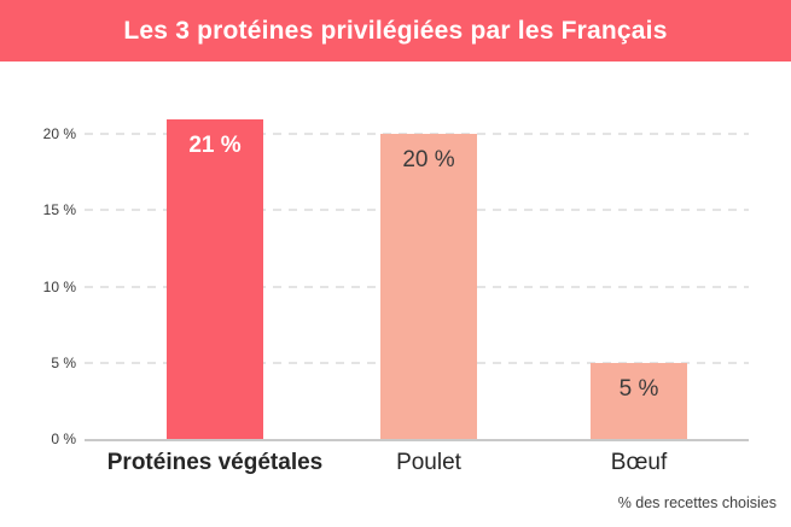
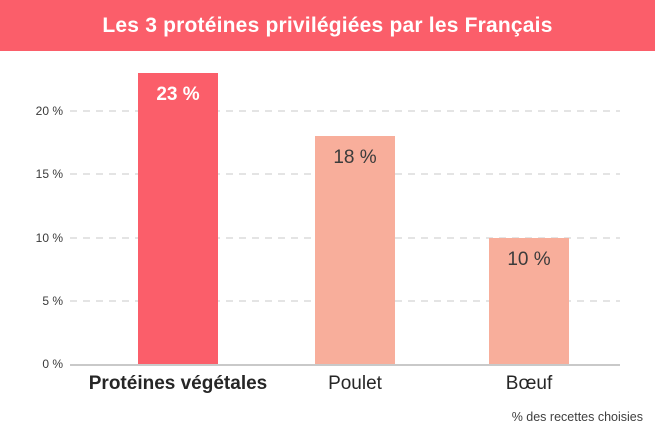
Protéines végétales: 21 -> 23
Poulet: 20 -> 18
Bœuf: 5 -> 10
